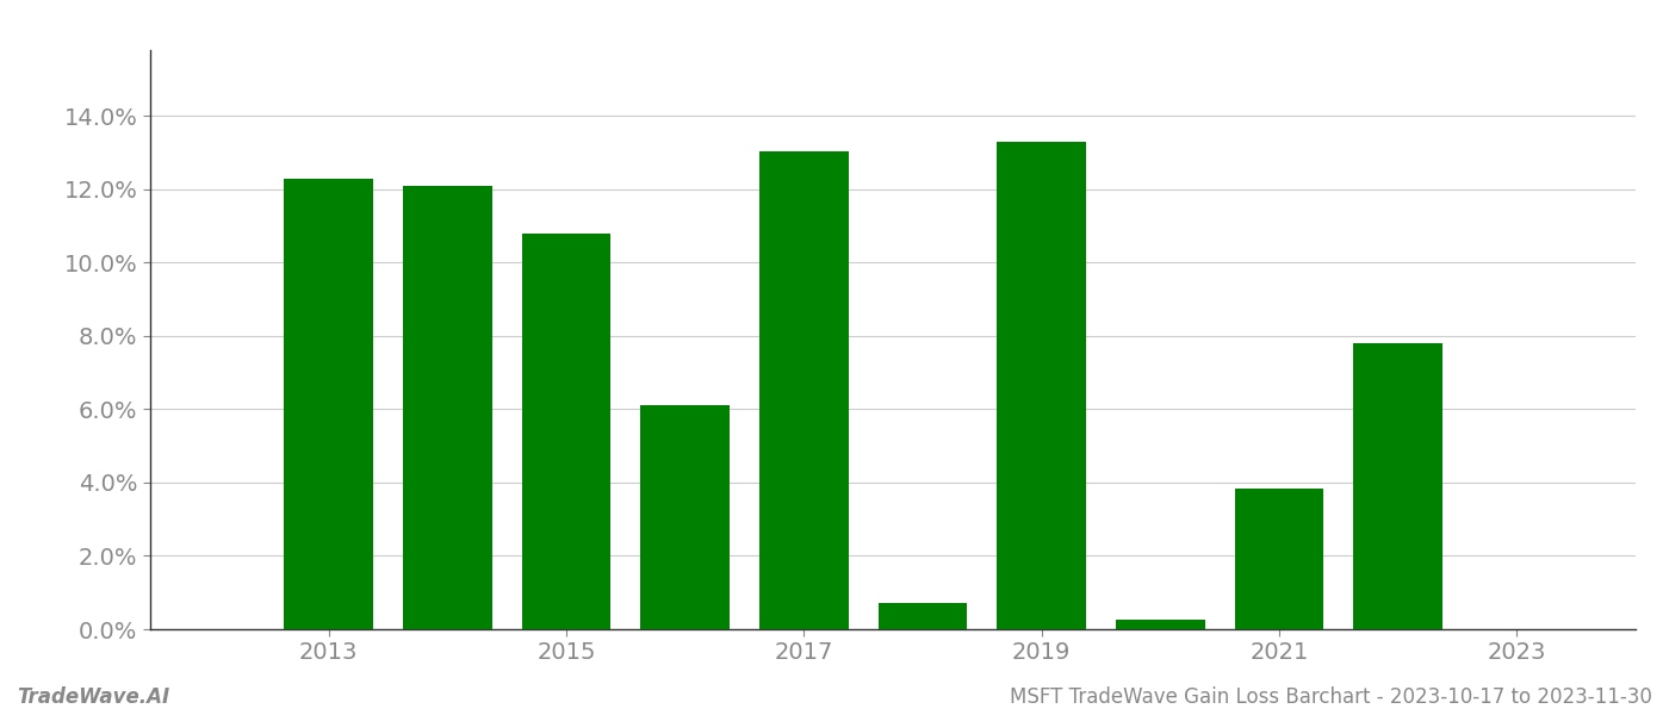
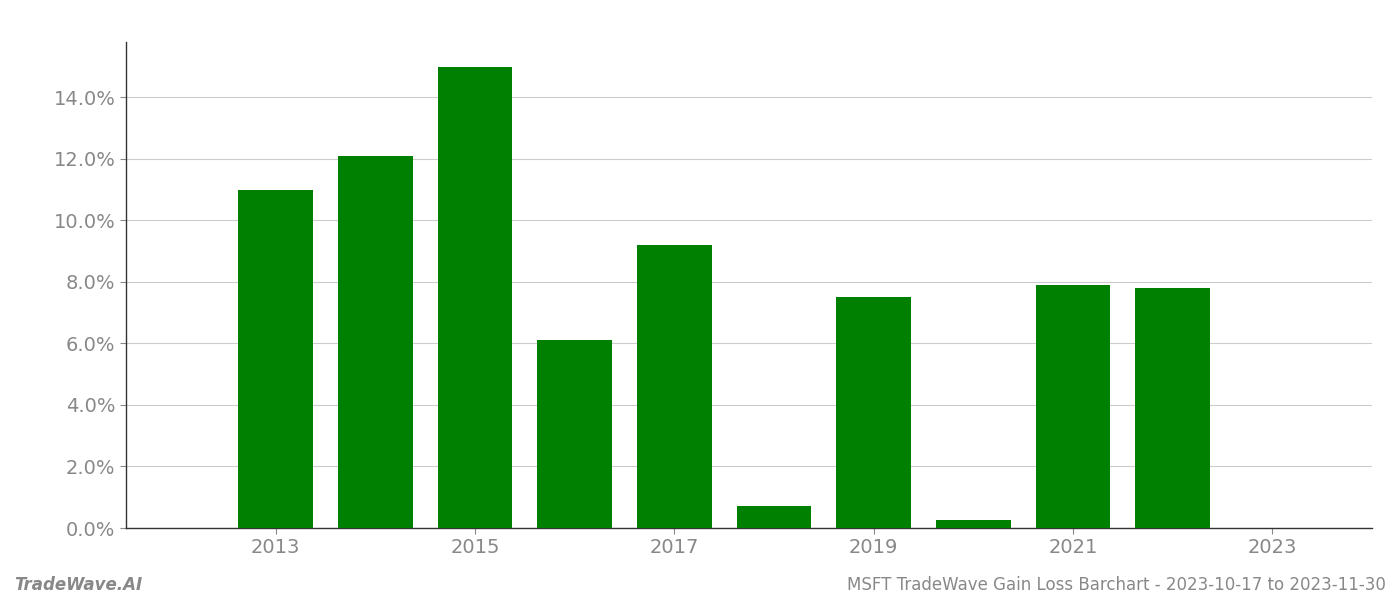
2013: 12.30% -> 11.00%
2015: 10.80% -> 15.00%
2017: 13.05% -> 9.20%
2019: 13.30% -> 7.50%
2021: 3.85% -> 7.90%
